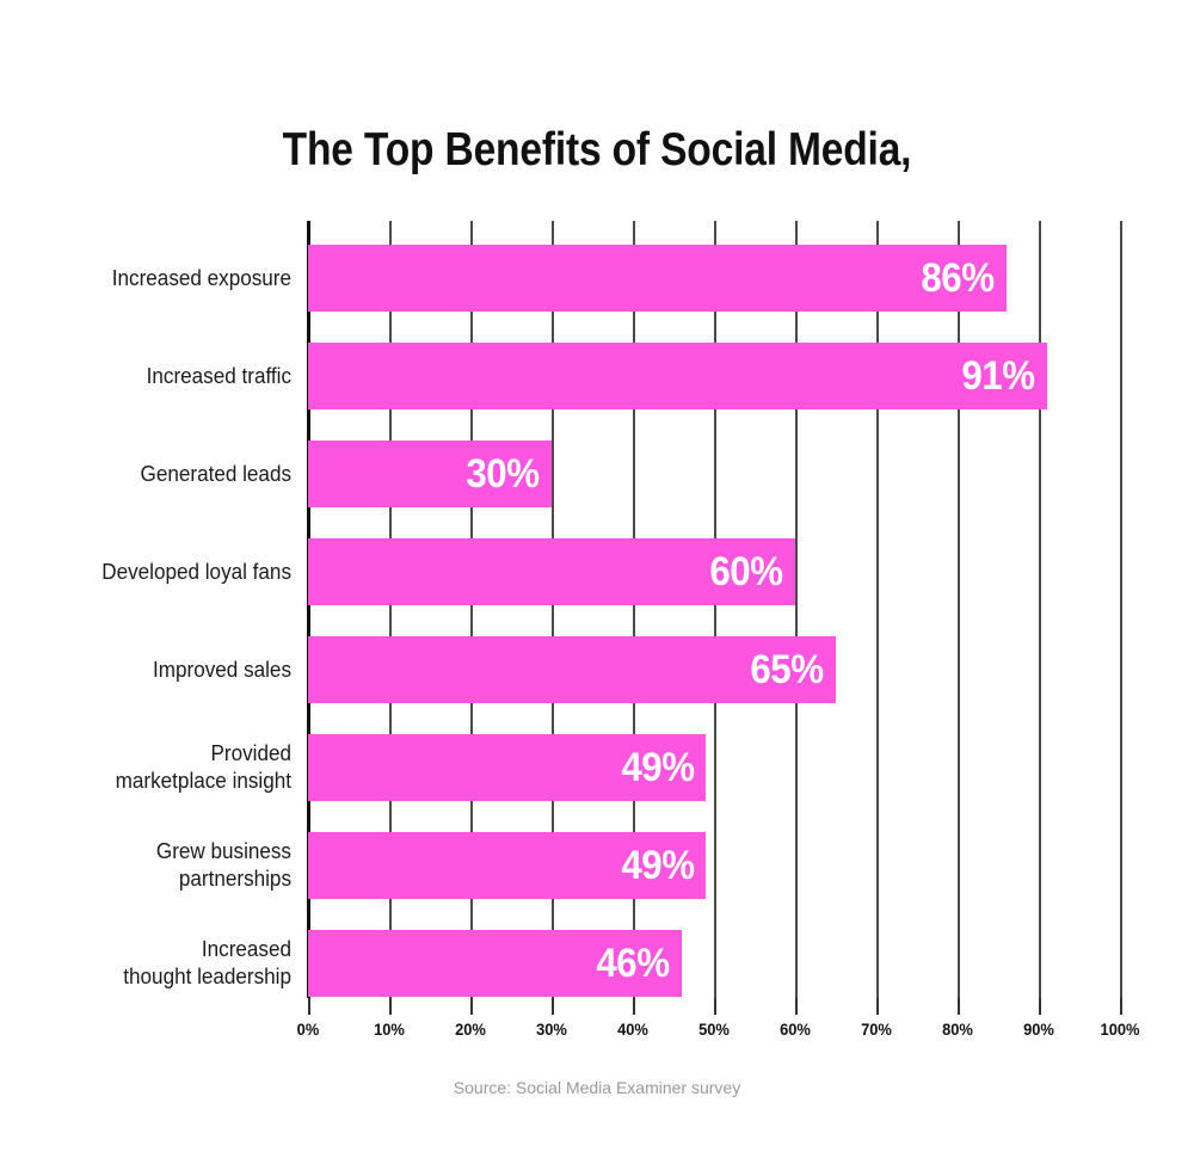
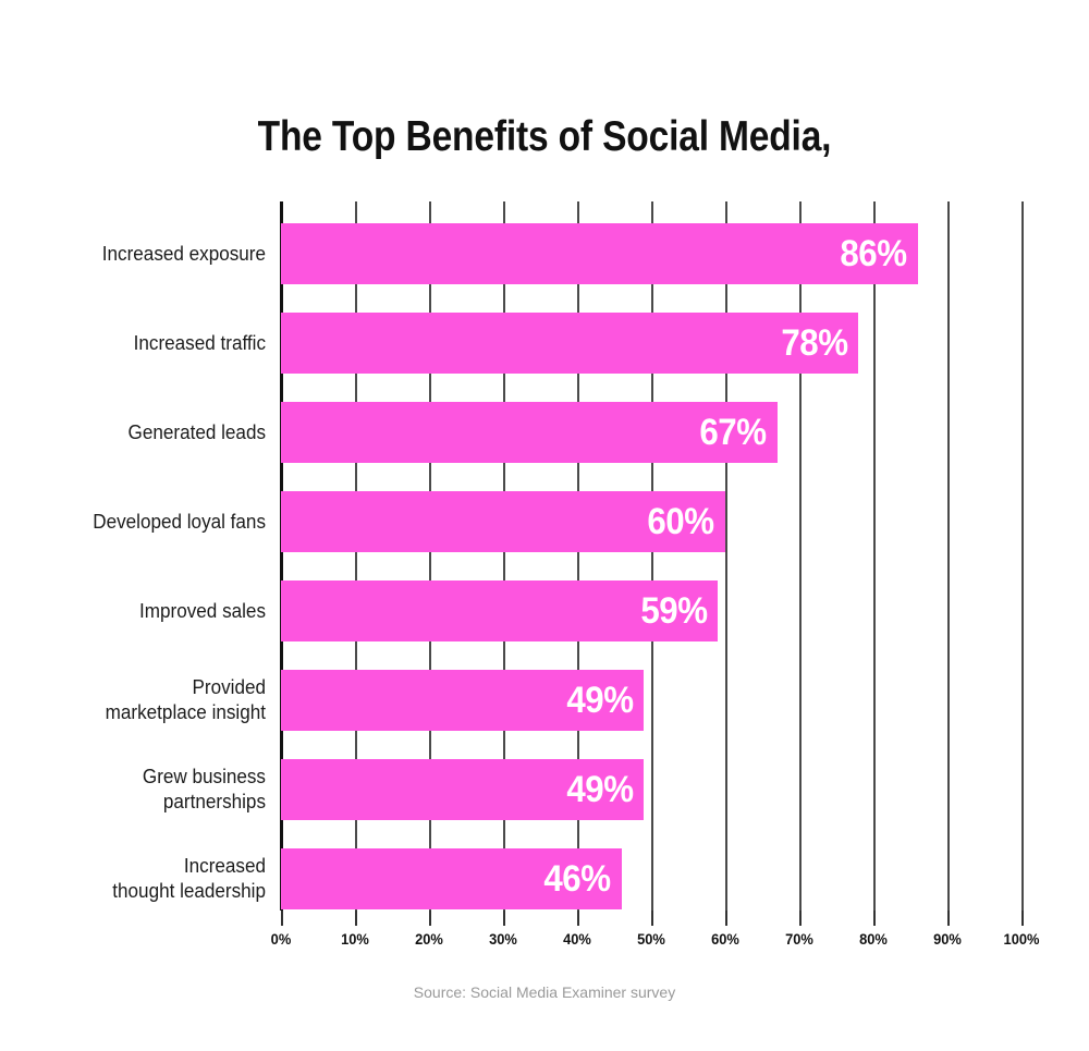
Increased traffic: 91% -> 78%
Generated leads: 30% -> 67%
Improved sales: 65% -> 59%
